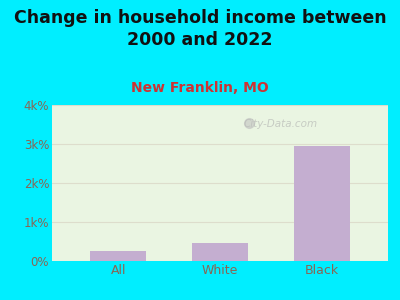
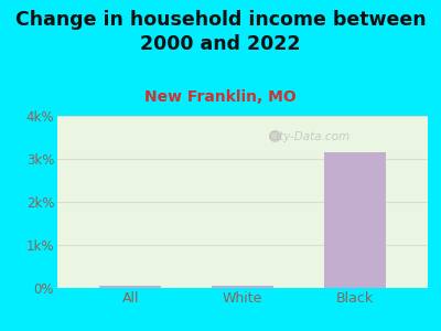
All: 0.25k% -> 0.05k%
White: 0.45k% -> 0.05k%
Black: 2.95k% -> 3.15k%
